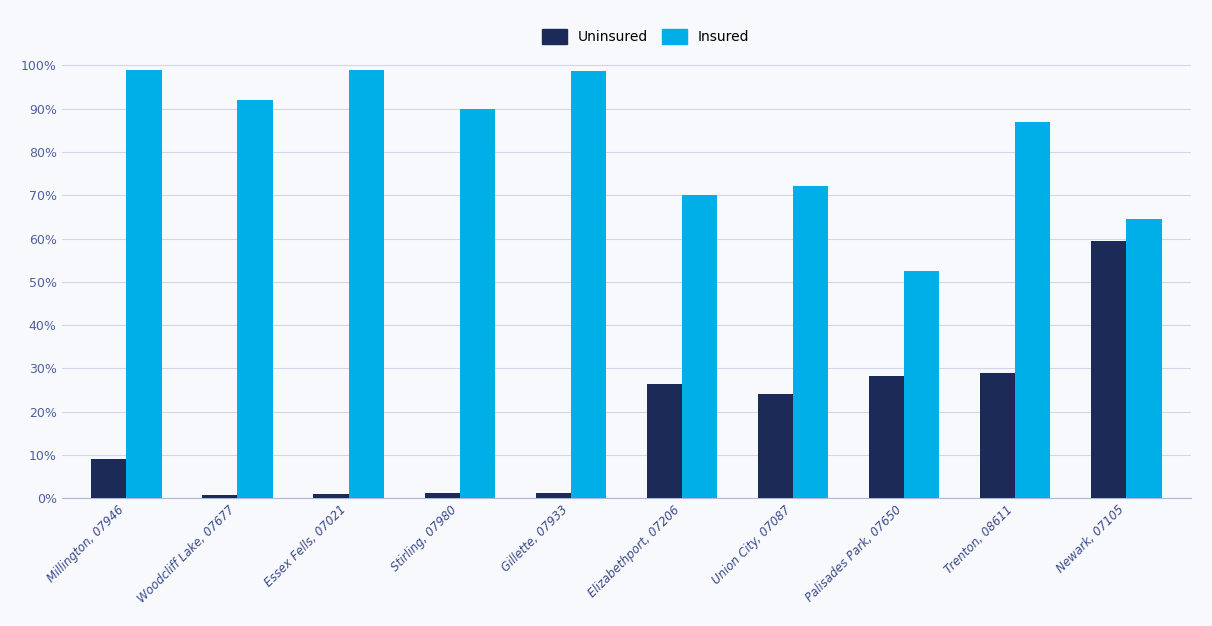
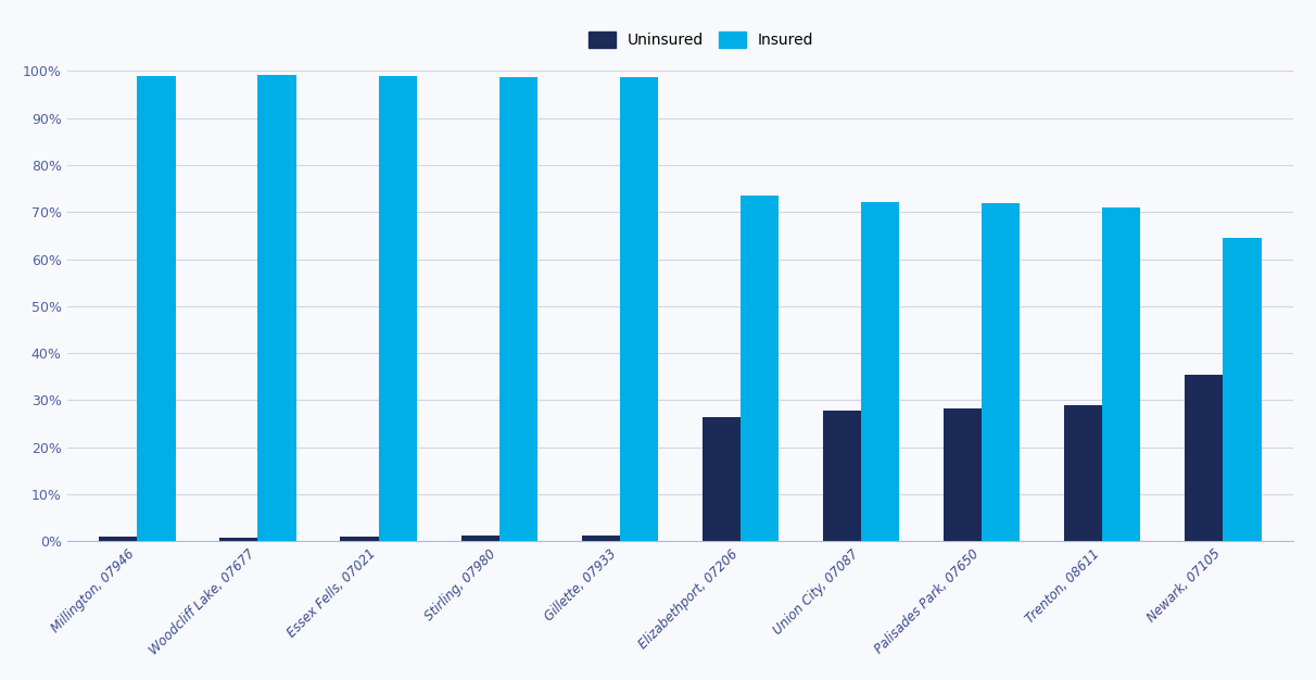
Uninsured/Millington, 07946: 9.0% -> 1.0%
Insured/Woodcliff Lake, 07677: 92.0% -> 99.2%
Insured/Stirling, 07980: 90.0% -> 98.8%
Insured/Elizabethport, 07206: 70.0% -> 73.5%
Uninsured/Union City, 07087: 24.0% -> 27.8%
Insured/Palisades Park, 07650: 52.5% -> 71.8%
Insured/Trenton, 08611: 87.0% -> 71.0%
Uninsured/Newark, 07105: 59.5% -> 35.5%
